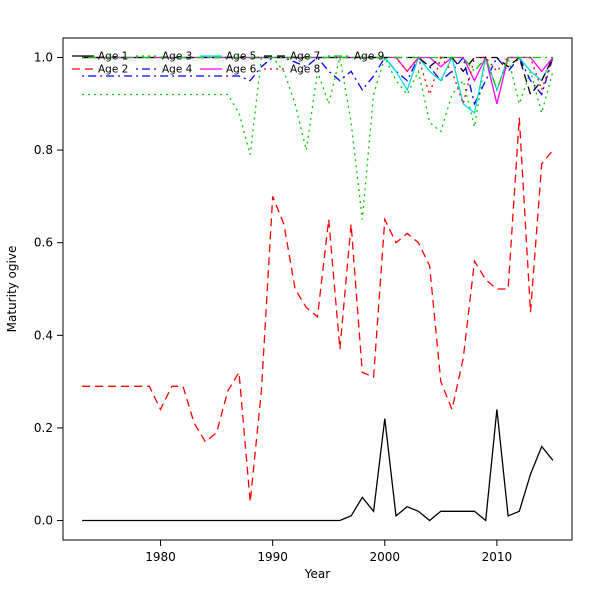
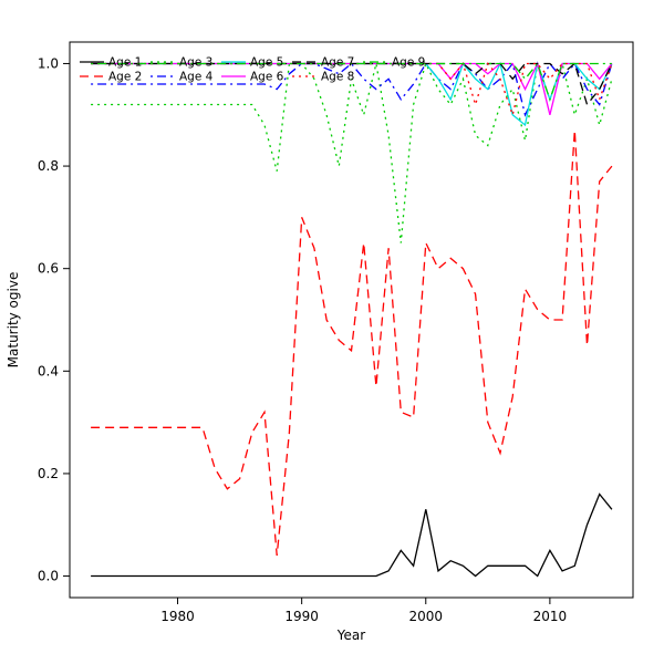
Age 2/1980: 0.24 -> 0.29
Age 1/2000: 0.22 -> 0.13
Age 1/2010: 0.24 -> 0.05
